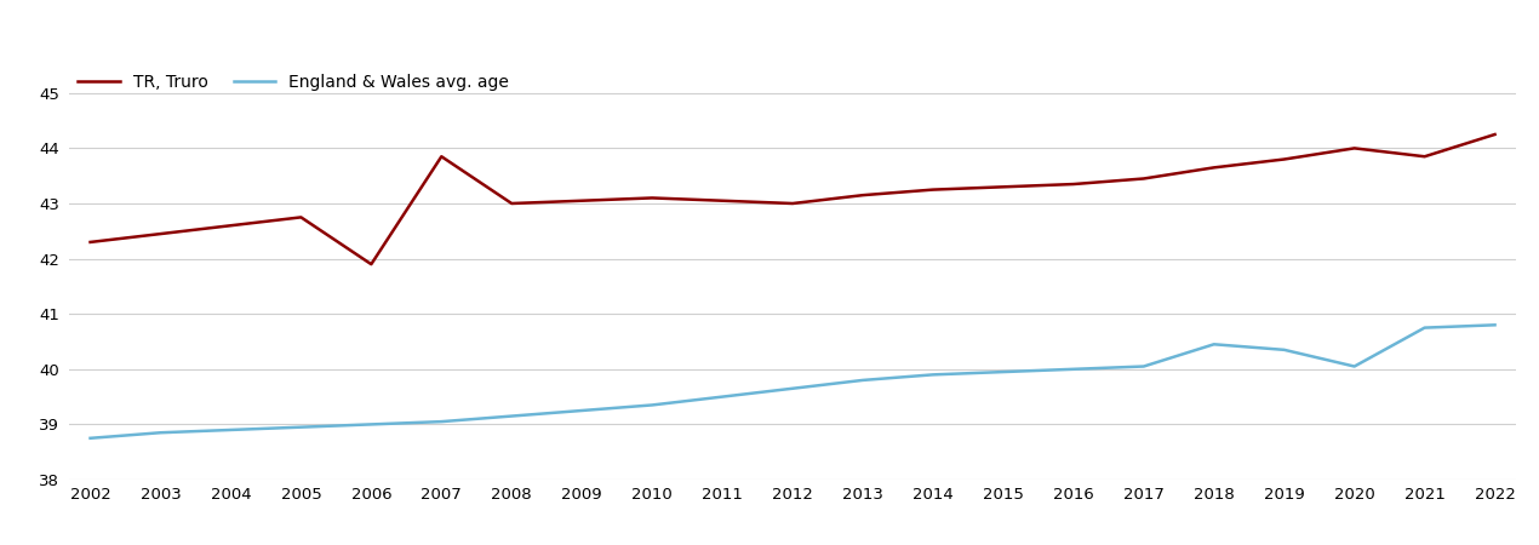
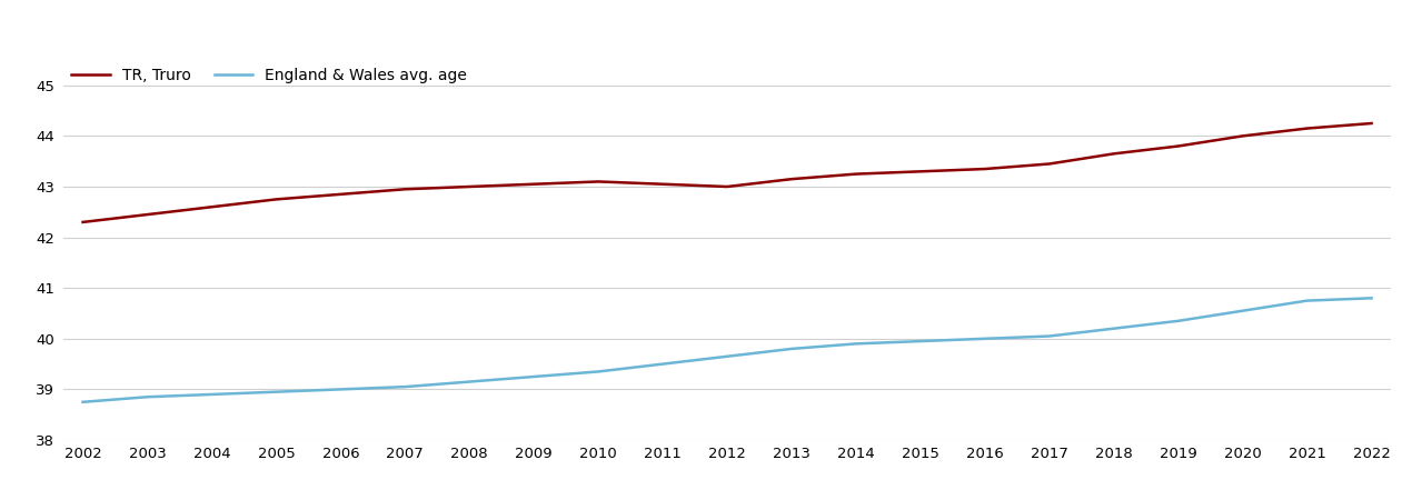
TR, Truro/2006: 41.90 -> 42.85
TR, Truro/2007: 43.85 -> 42.95
England & Wales avg. age/2018: 40.45 -> 40.20
England & Wales avg. age/2020: 40.05 -> 40.55
TR, Truro/2021: 43.85 -> 44.15
